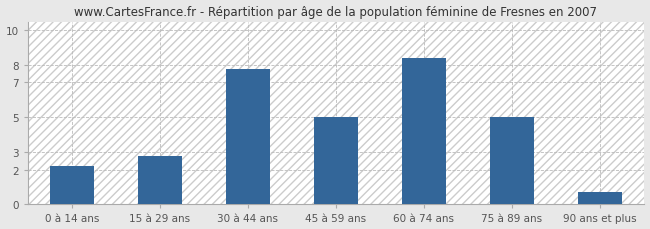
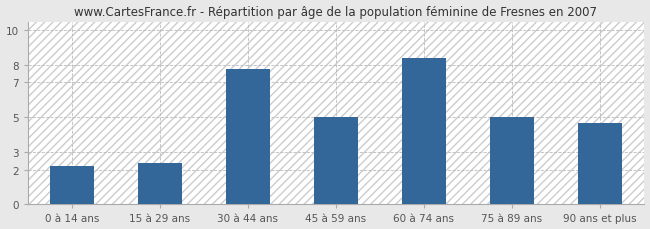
15 à 29 ans: 2.8 -> 2.4
90 ans et plus: 0.7 -> 4.7
